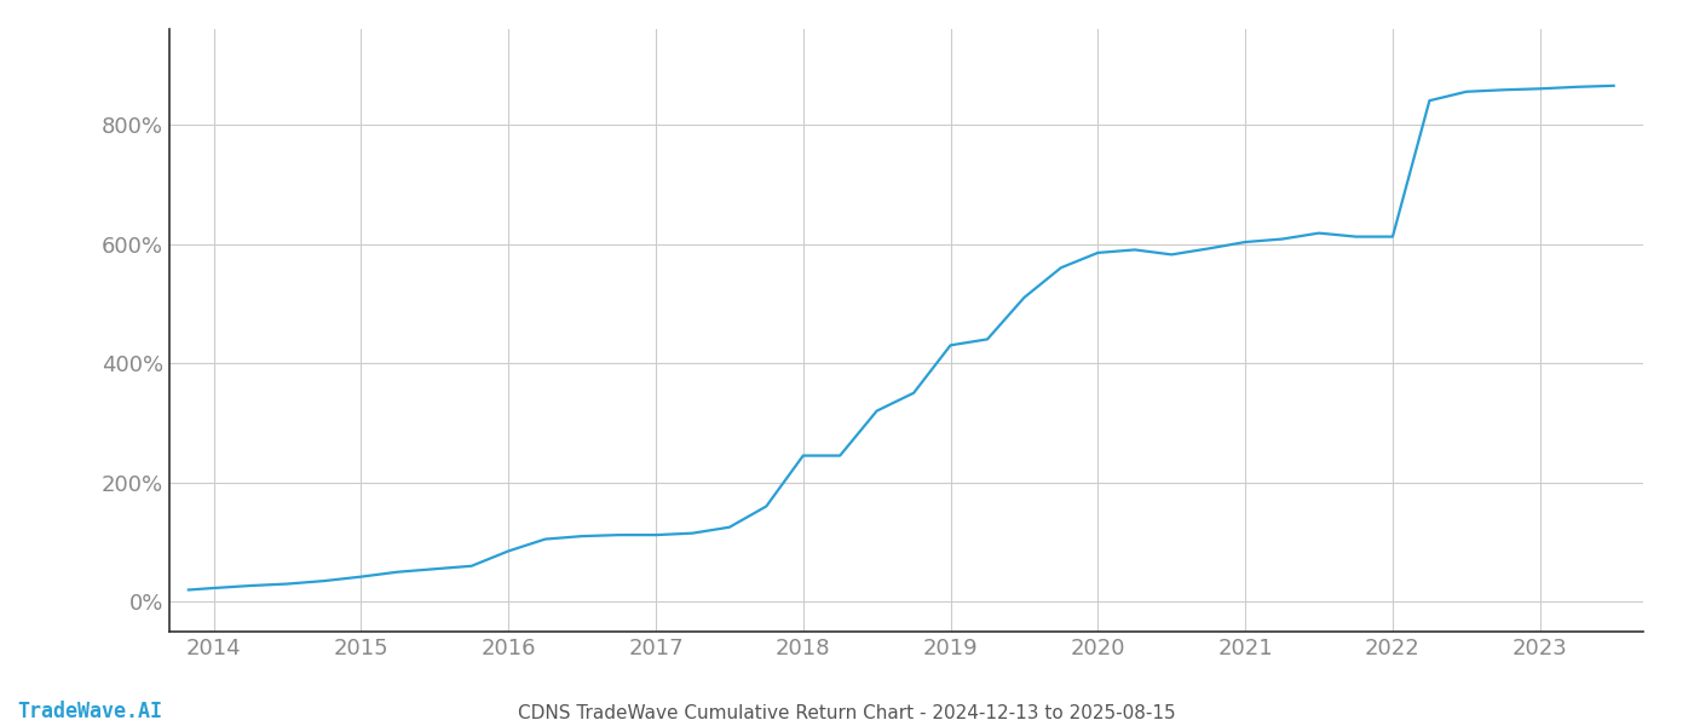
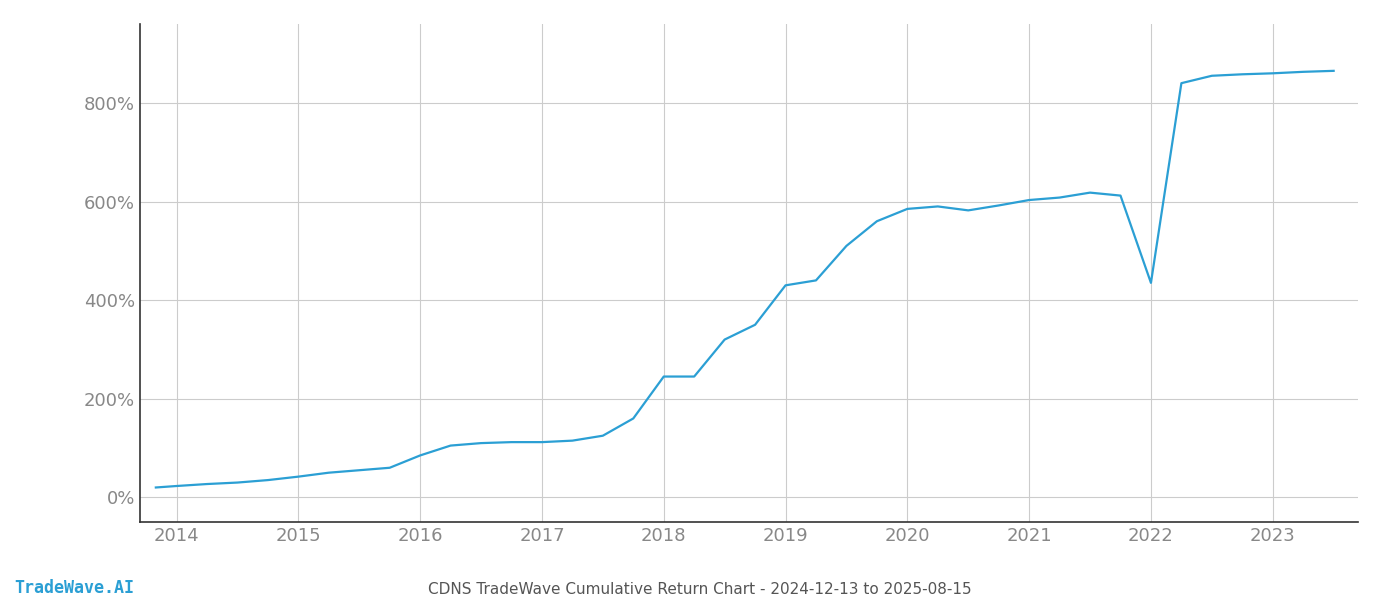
2022: 612% -> 435%
